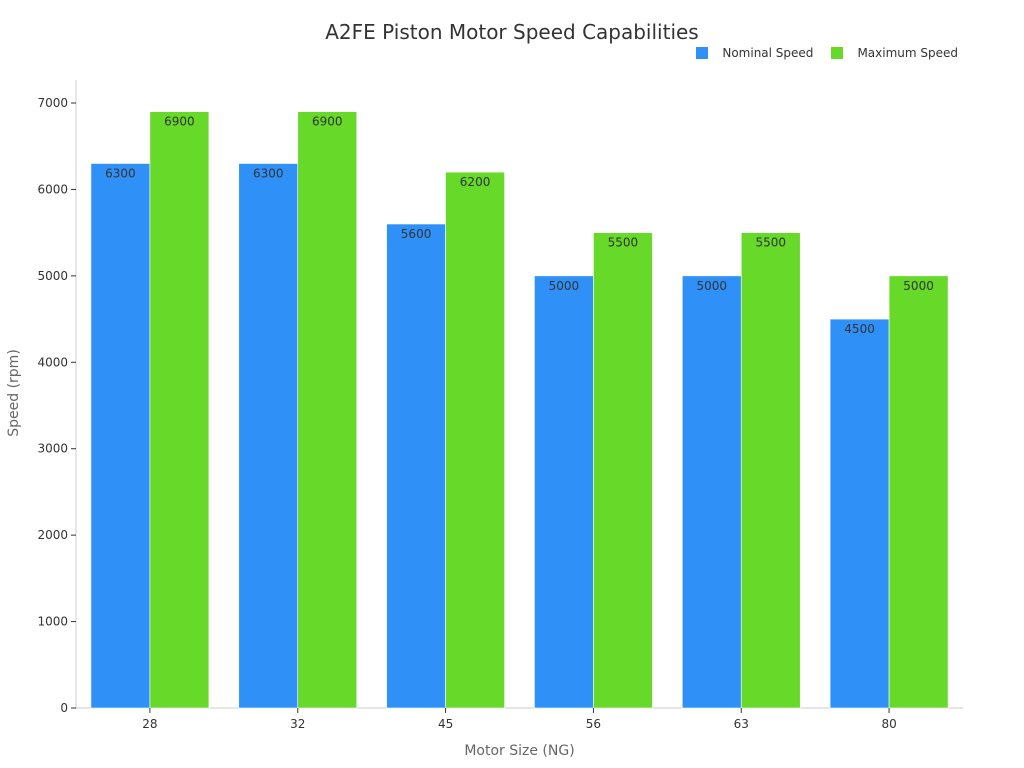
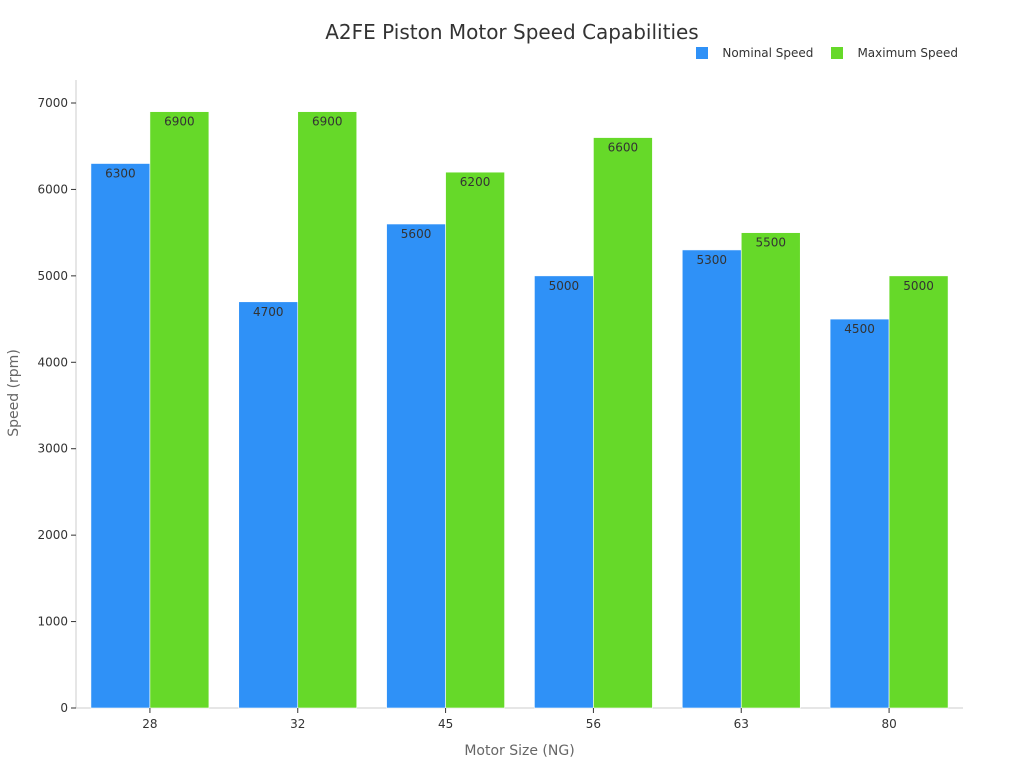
Nominal Speed/32: 6300 -> 4700
Maximum Speed/56: 5500 -> 6600
Nominal Speed/63: 5000 -> 5300
